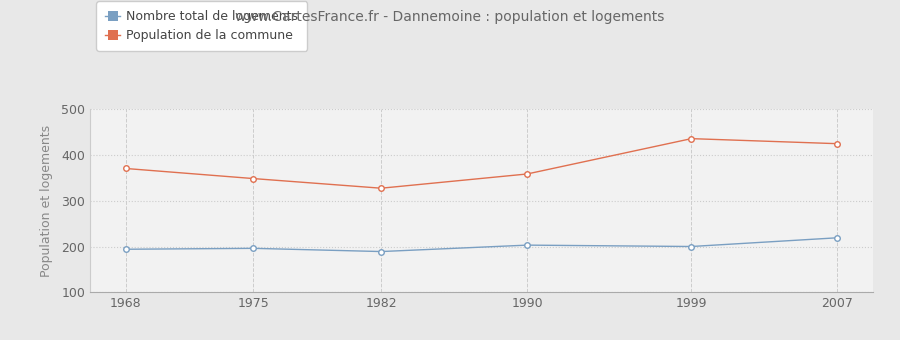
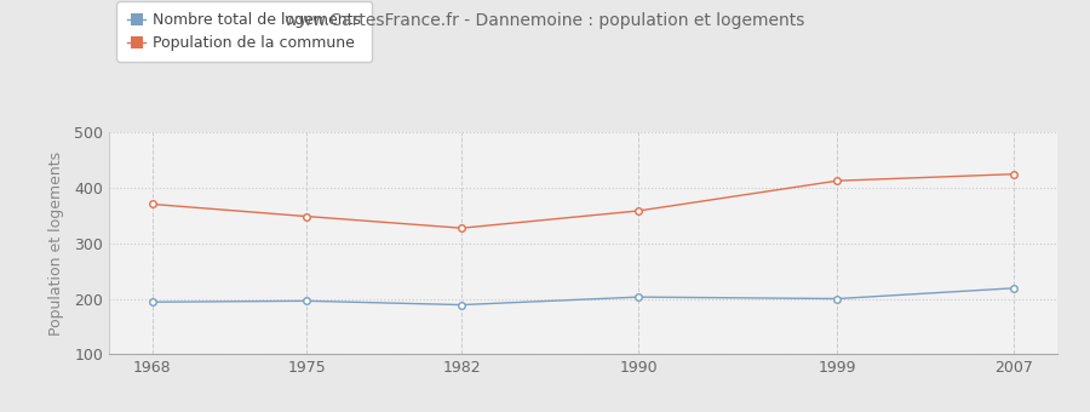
Population de la commune/1999: 435 -> 412
